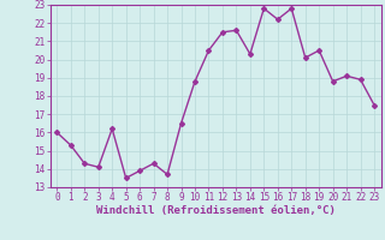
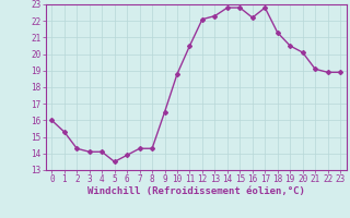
4: 16.2 -> 14.1
8: 13.7 -> 14.3
12: 21.5 -> 22.1
13: 21.6 -> 22.3
14: 20.3 -> 22.8
18: 20.1 -> 21.3
20: 18.8 -> 20.1
23: 17.5 -> 18.9
